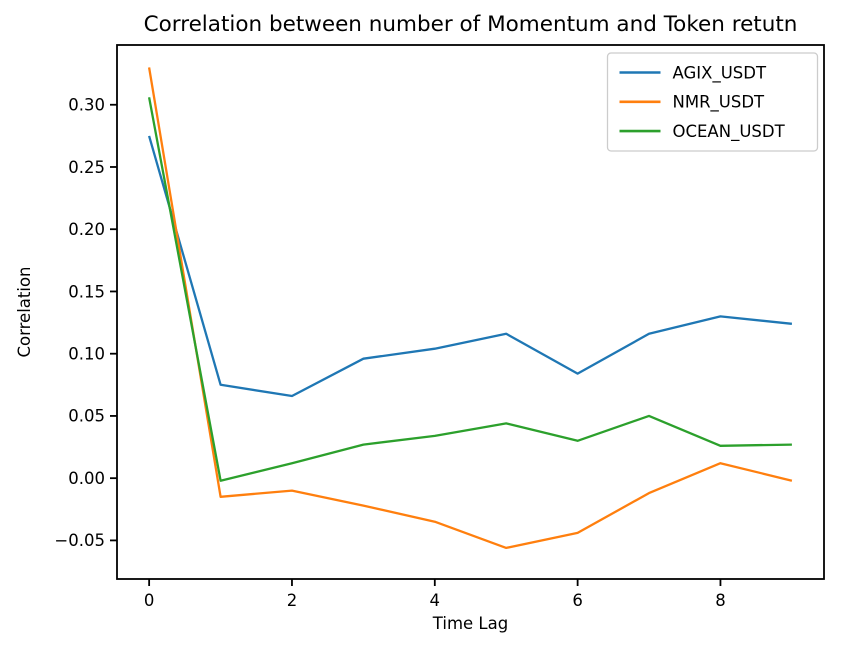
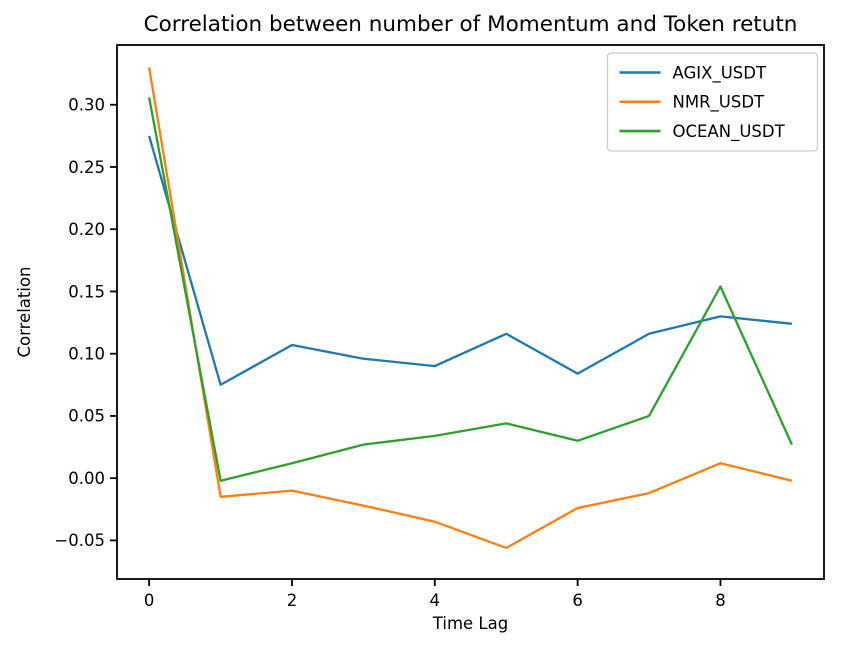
AGIX_USDT/2: 0.066 -> 0.107
AGIX_USDT/4: 0.104 -> 0.090
NMR_USDT/6: -0.044 -> -0.024
OCEAN_USDT/8: 0.026 -> 0.154
